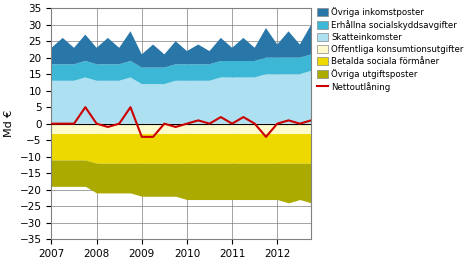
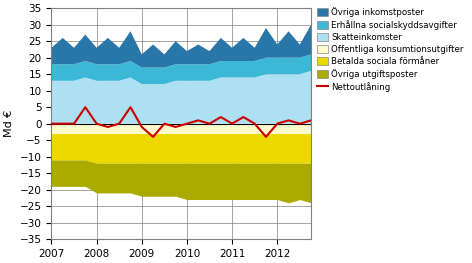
Nettoutlåning/2009: -4 -> -1
